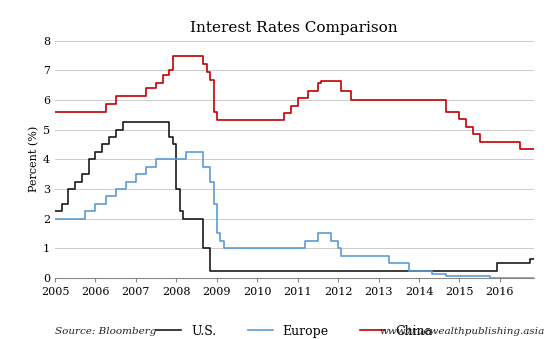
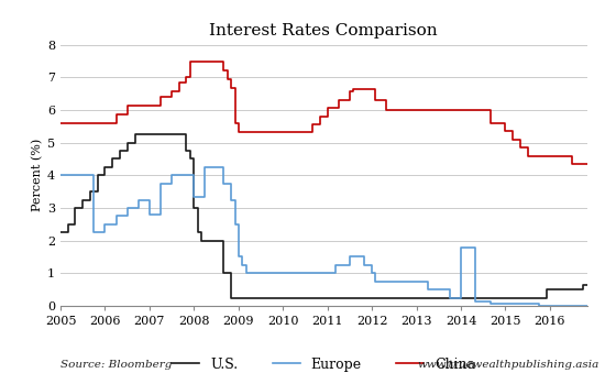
Europe/2005: 2.00 -> 4.00
Europe/2007: 3.50 -> 2.80
Europe/2008: 4.00 -> 3.35
Europe/2014: 0.25 -> 1.80
